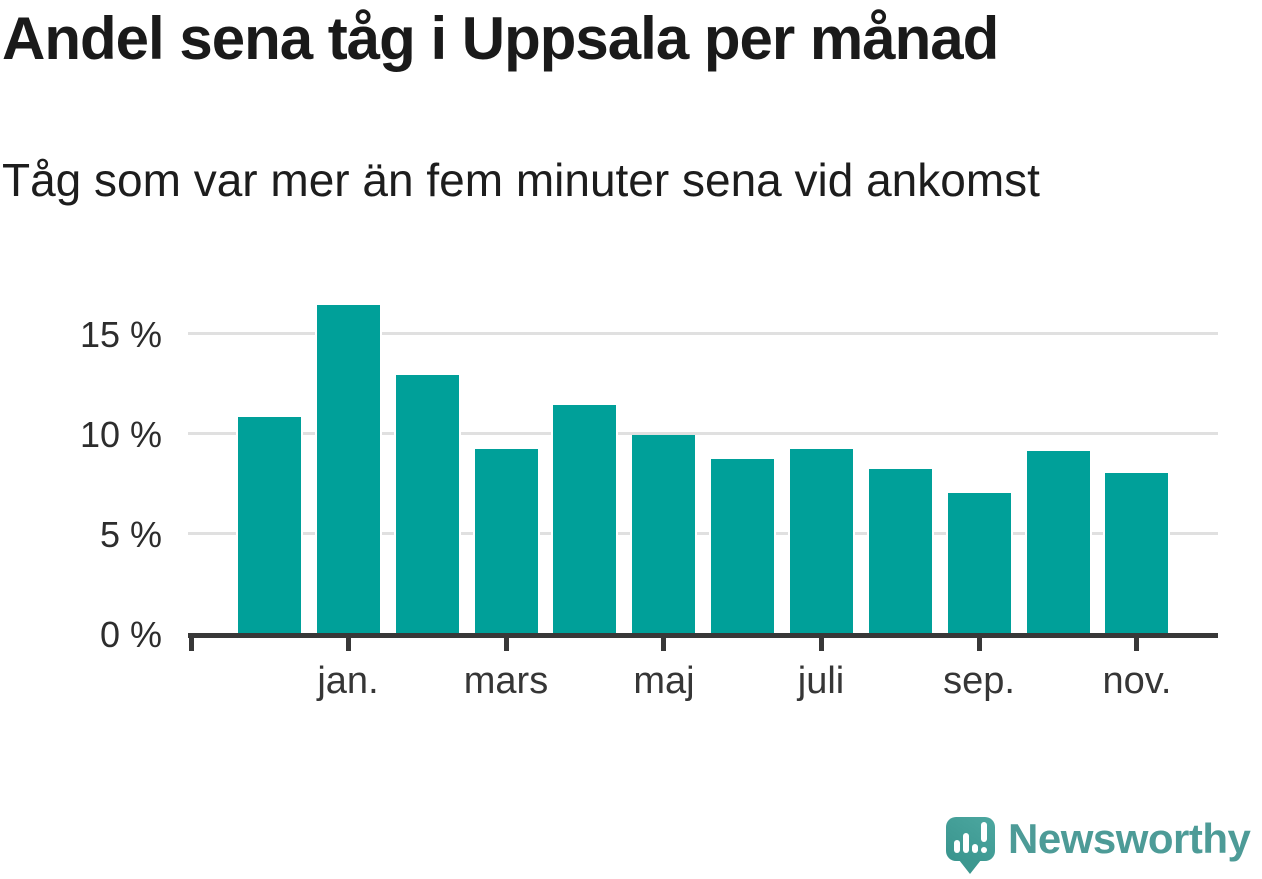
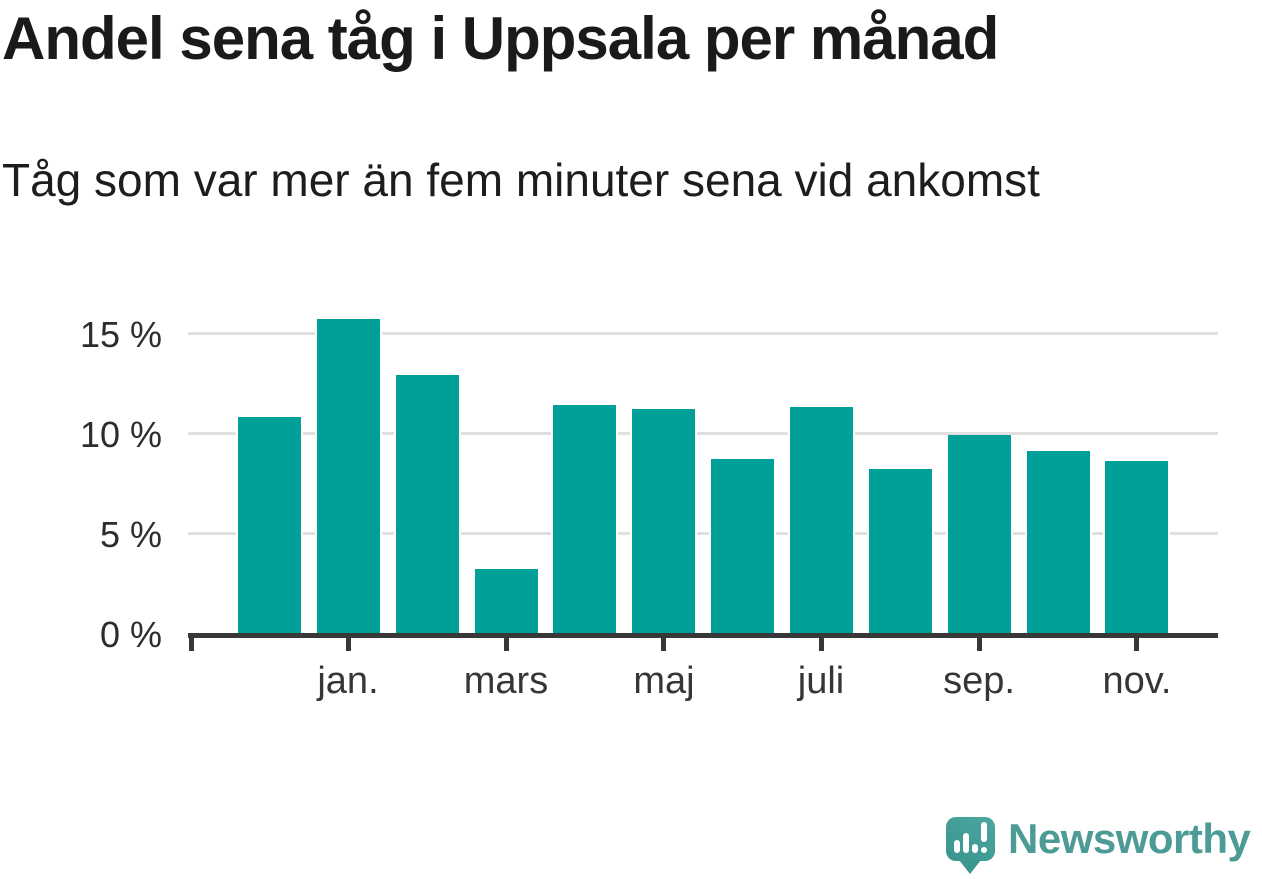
jan.: 16.4% -> 15.7%
mars: 9.2% -> 3.2%
maj: 9.9% -> 11.2%
juli: 9.2% -> 11.3%
sep.: 7.0% -> 9.9%
nov.: 8.0% -> 8.6%
